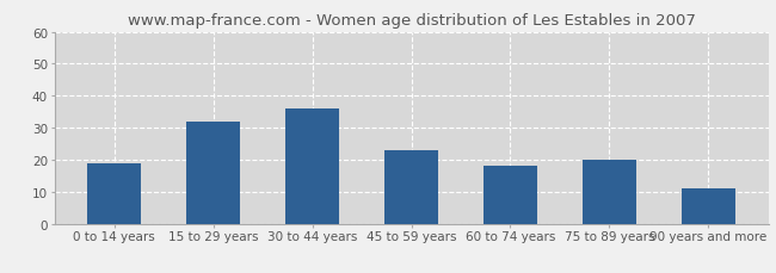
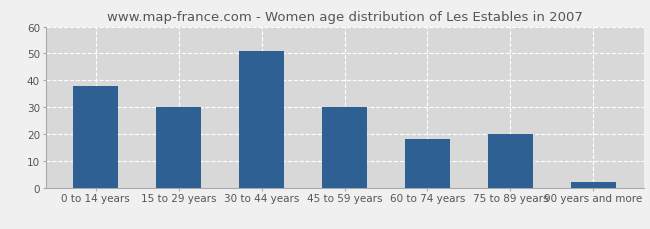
0 to 14 years: 19 -> 38
15 to 29 years: 32 -> 30
30 to 44 years: 36 -> 51
45 to 59 years: 23 -> 30
90 years and more: 11 -> 2
